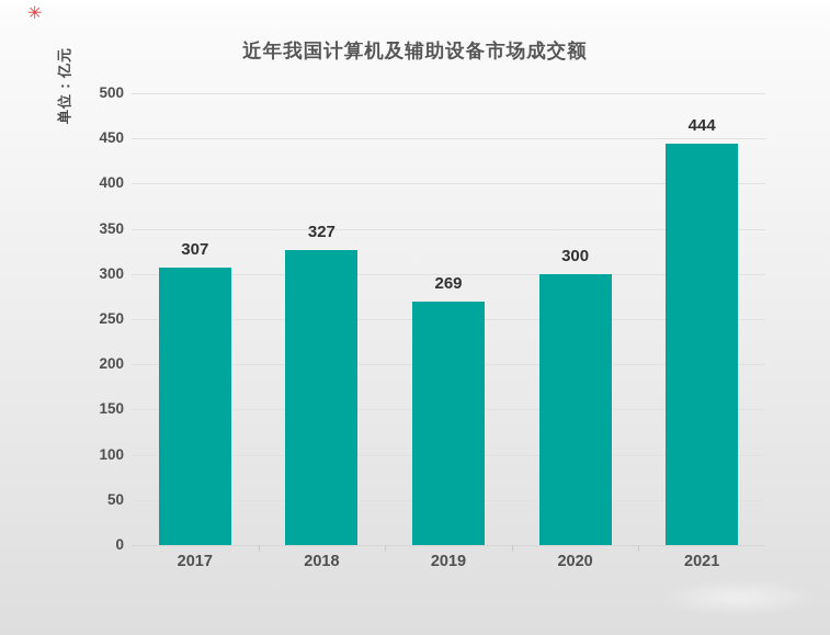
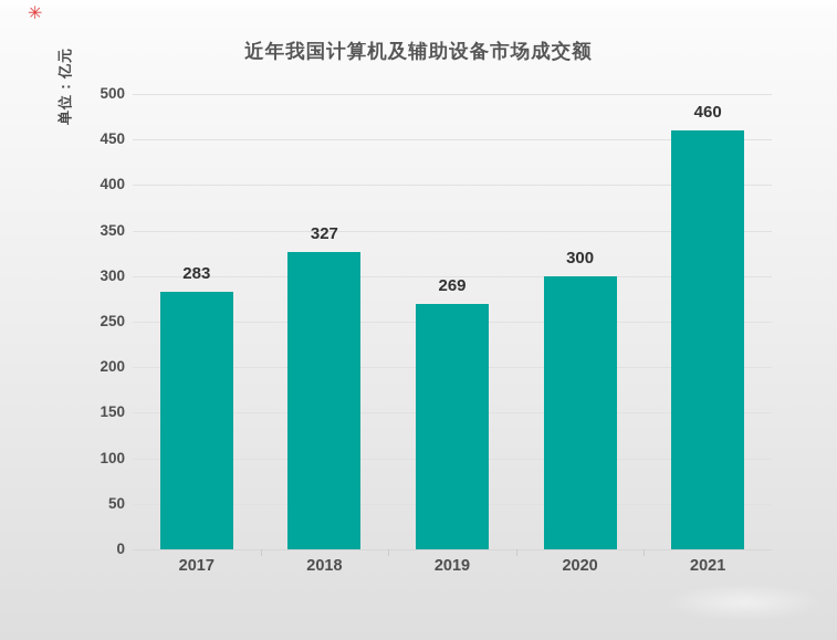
2017: 307 -> 283
2021: 444 -> 460
